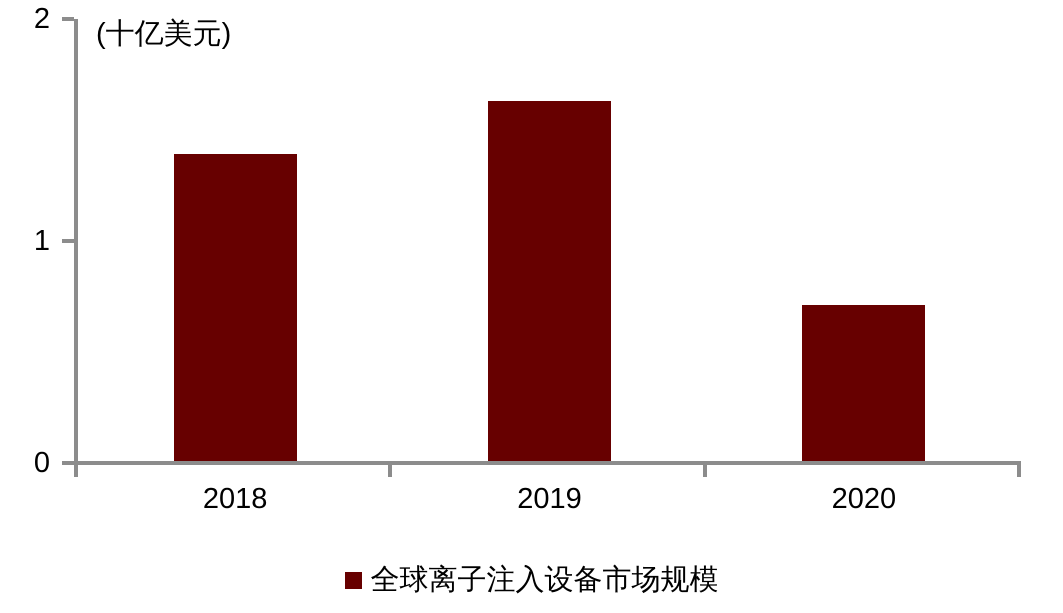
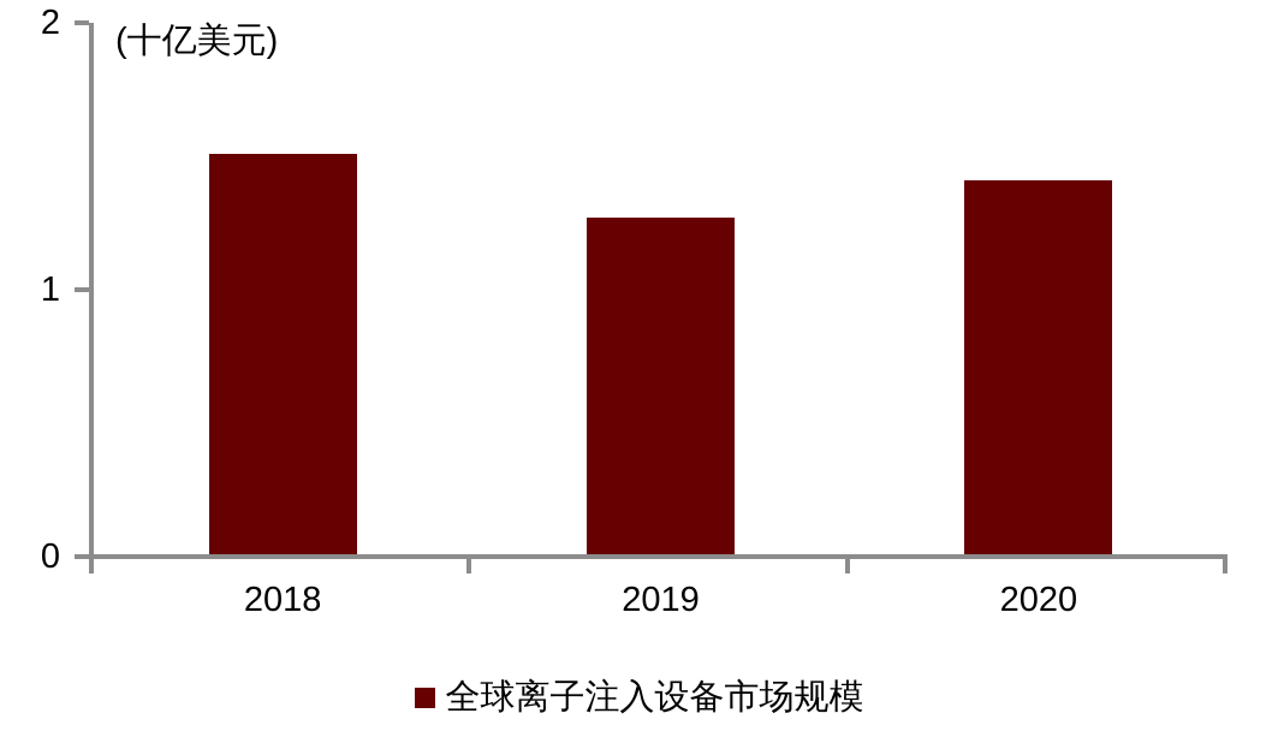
2018: 1.39 -> 1.51
2019: 1.63 -> 1.27
2020: 0.71 -> 1.41
